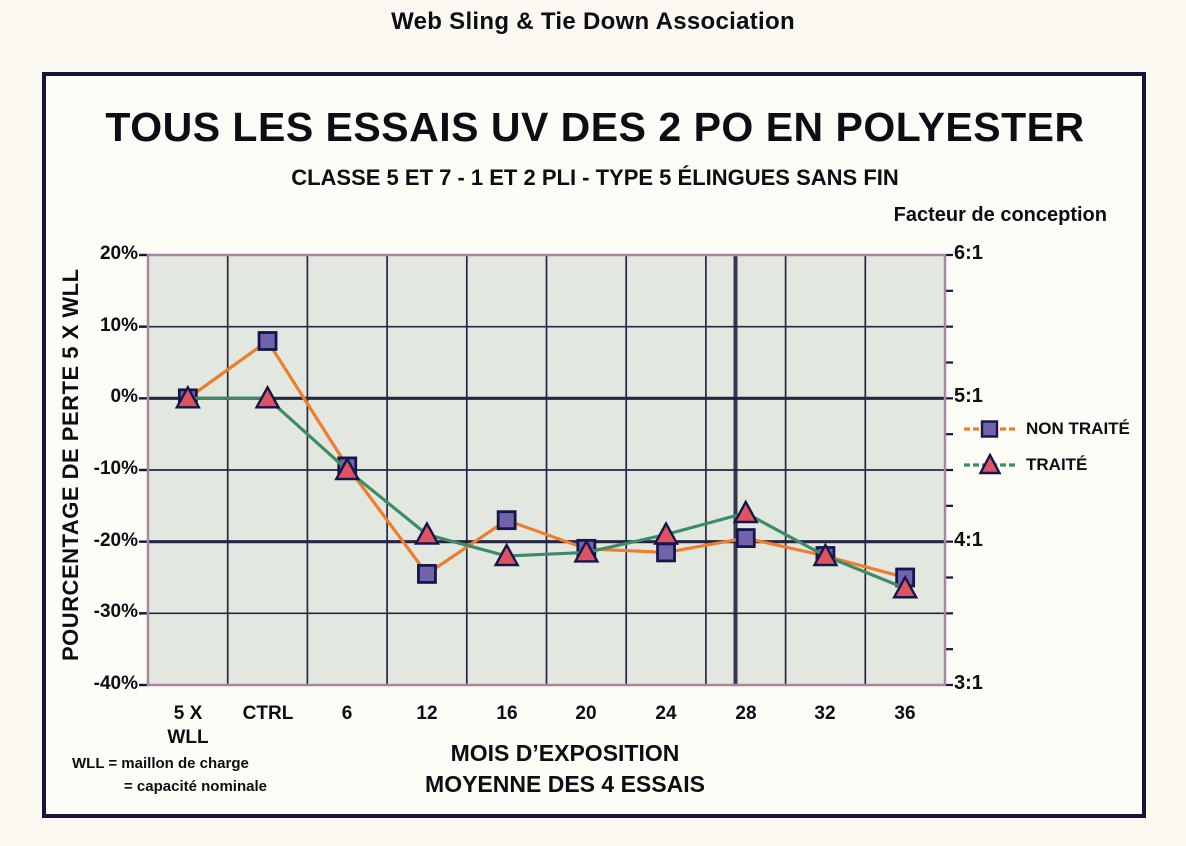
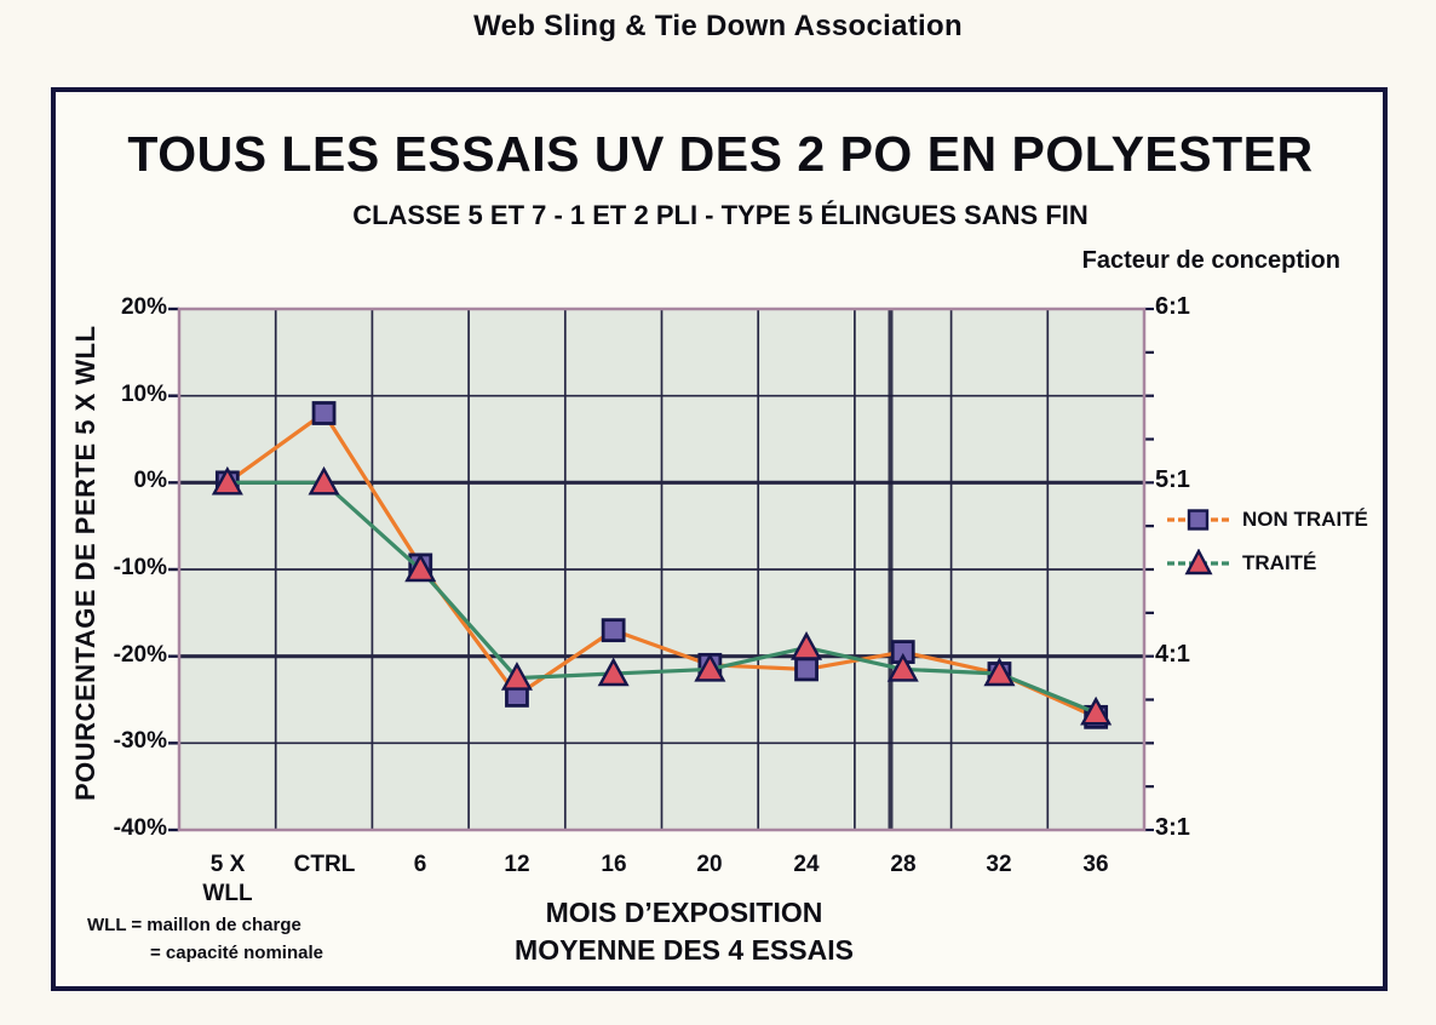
TRAITÉ/12: -19% -> -22%
TRAITÉ/28: -16% -> -22%
NON TRAITÉ/36: -25% -> -27%
